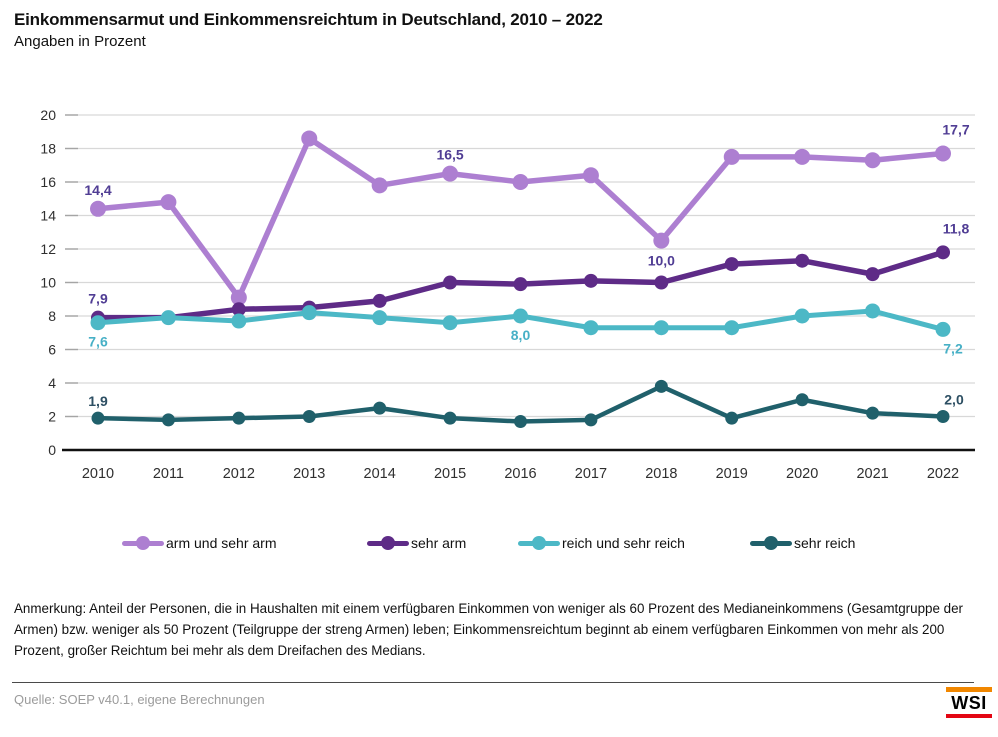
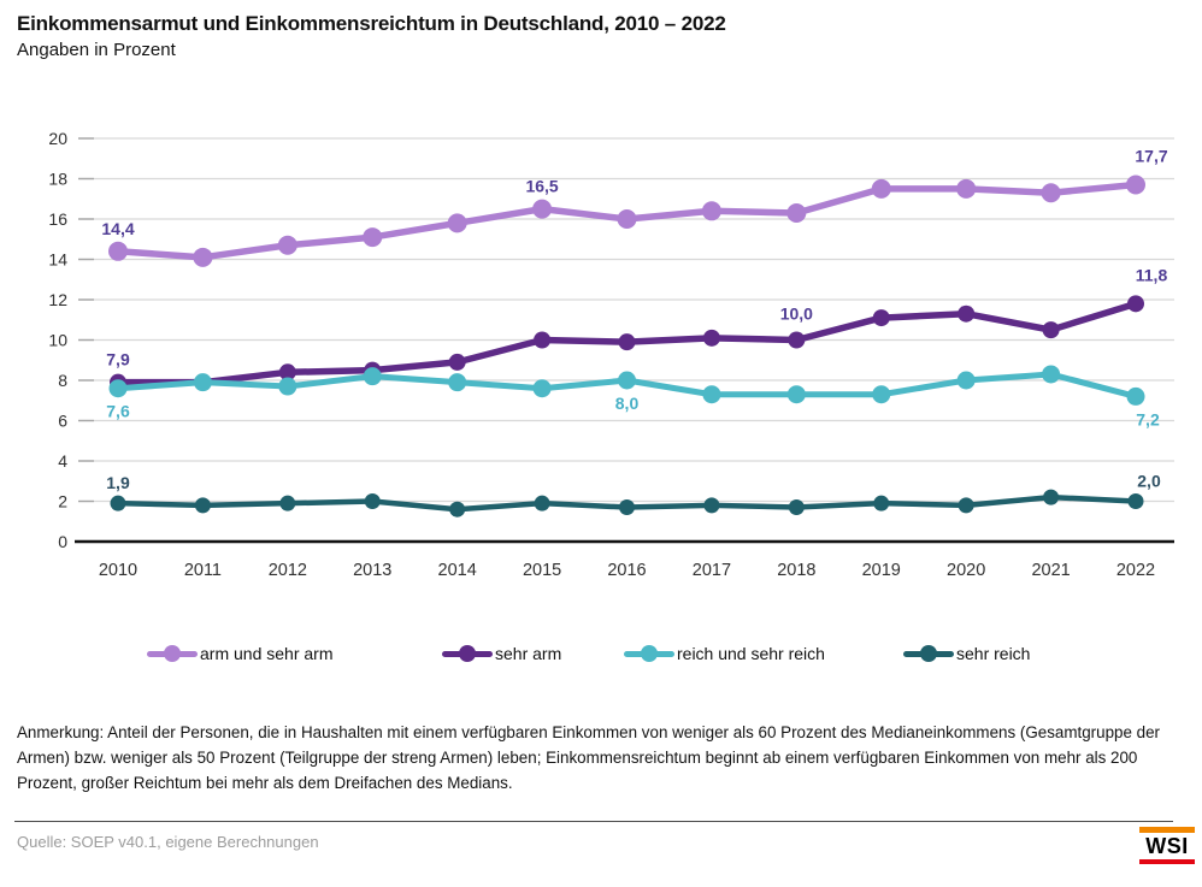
arm und sehr arm/2011: 14.8 -> 14.1
arm und sehr arm/2012: 9.1 -> 14.7
arm und sehr arm/2013: 18.6 -> 15.1
sehr reich/2014: 2.5 -> 1.6
arm und sehr arm/2018: 12.5 -> 16.3
sehr reich/2018: 3.8 -> 1.7
sehr reich/2020: 3.0 -> 1.8
